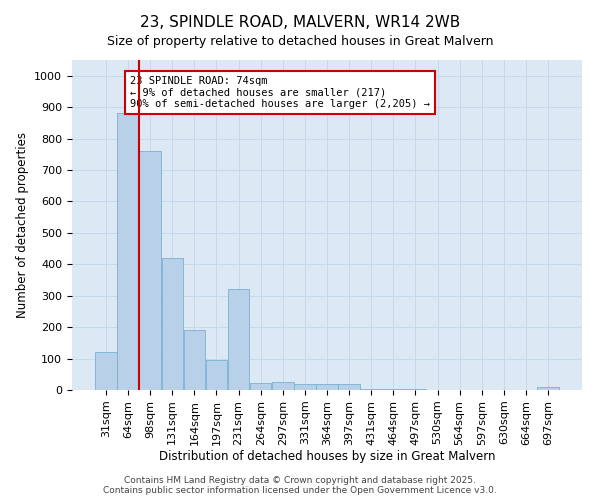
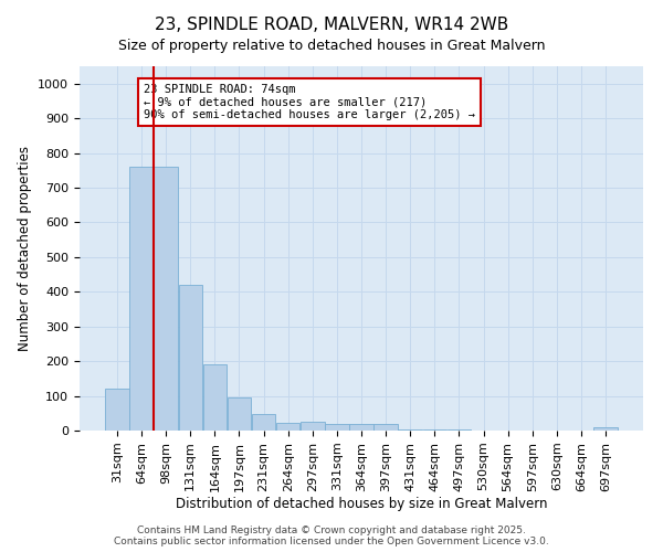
64sqm: 880 -> 760
231sqm: 320 -> 48
